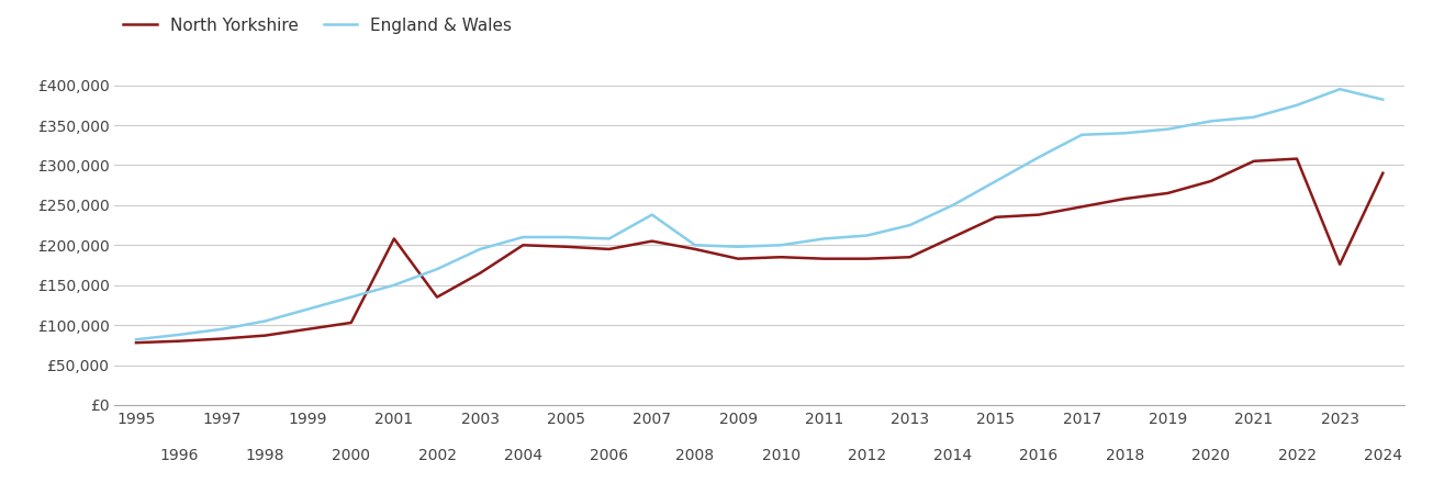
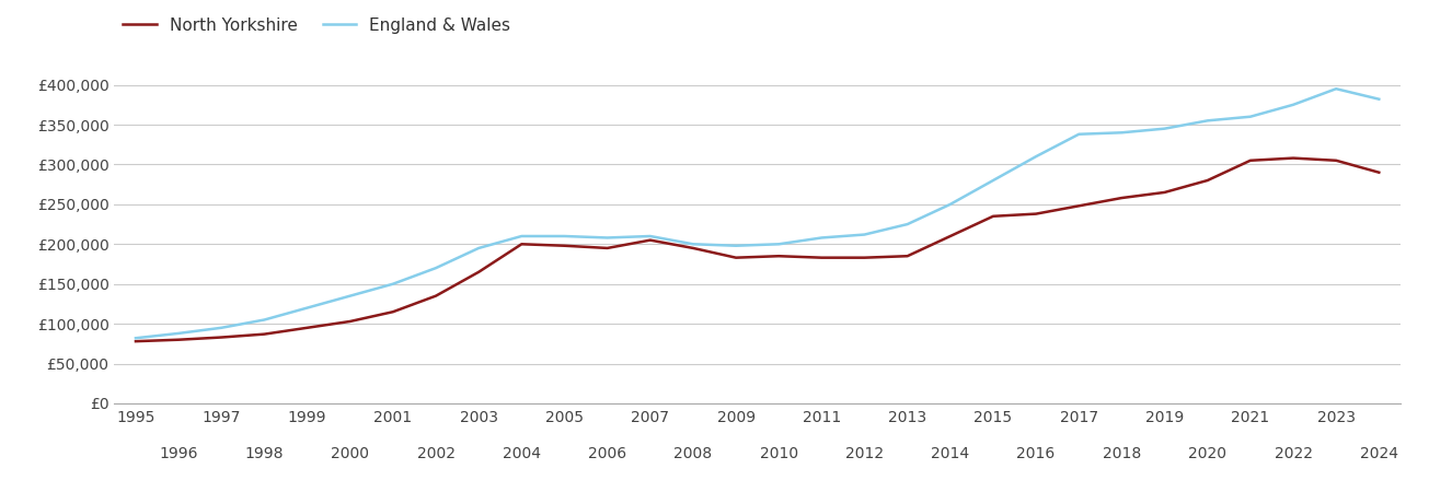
North Yorkshire/2001: £208,000 -> £115,000
England & Wales/2007: £238,000 -> £210,000
North Yorkshire/2023: £176,000 -> £305,000
